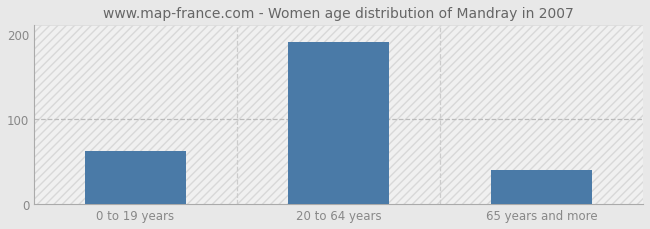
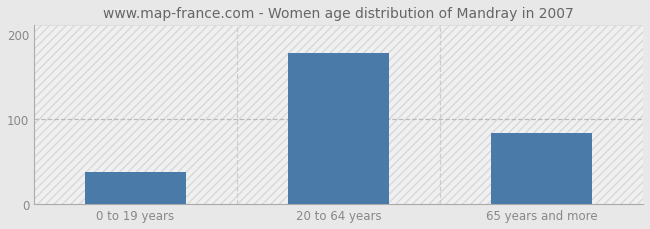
0 to 19 years: 63 -> 38
20 to 64 years: 190 -> 178
65 years and more: 40 -> 84
